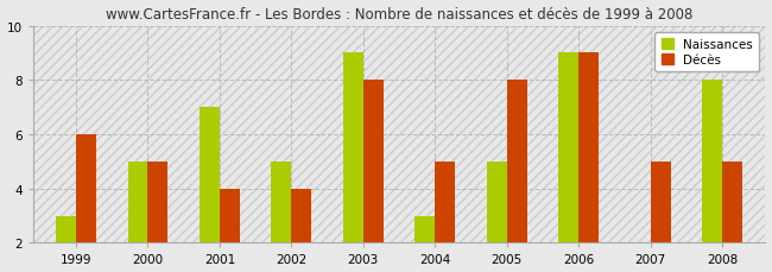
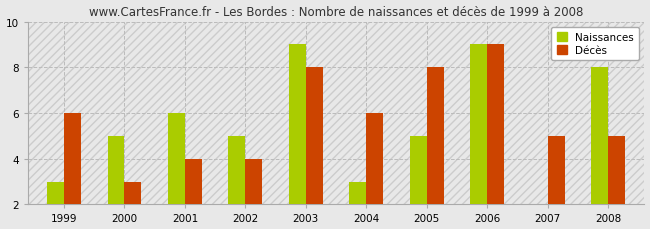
Décès/2000: 5 -> 3
Naissances/2001: 7 -> 6
Décès/2004: 5 -> 6
